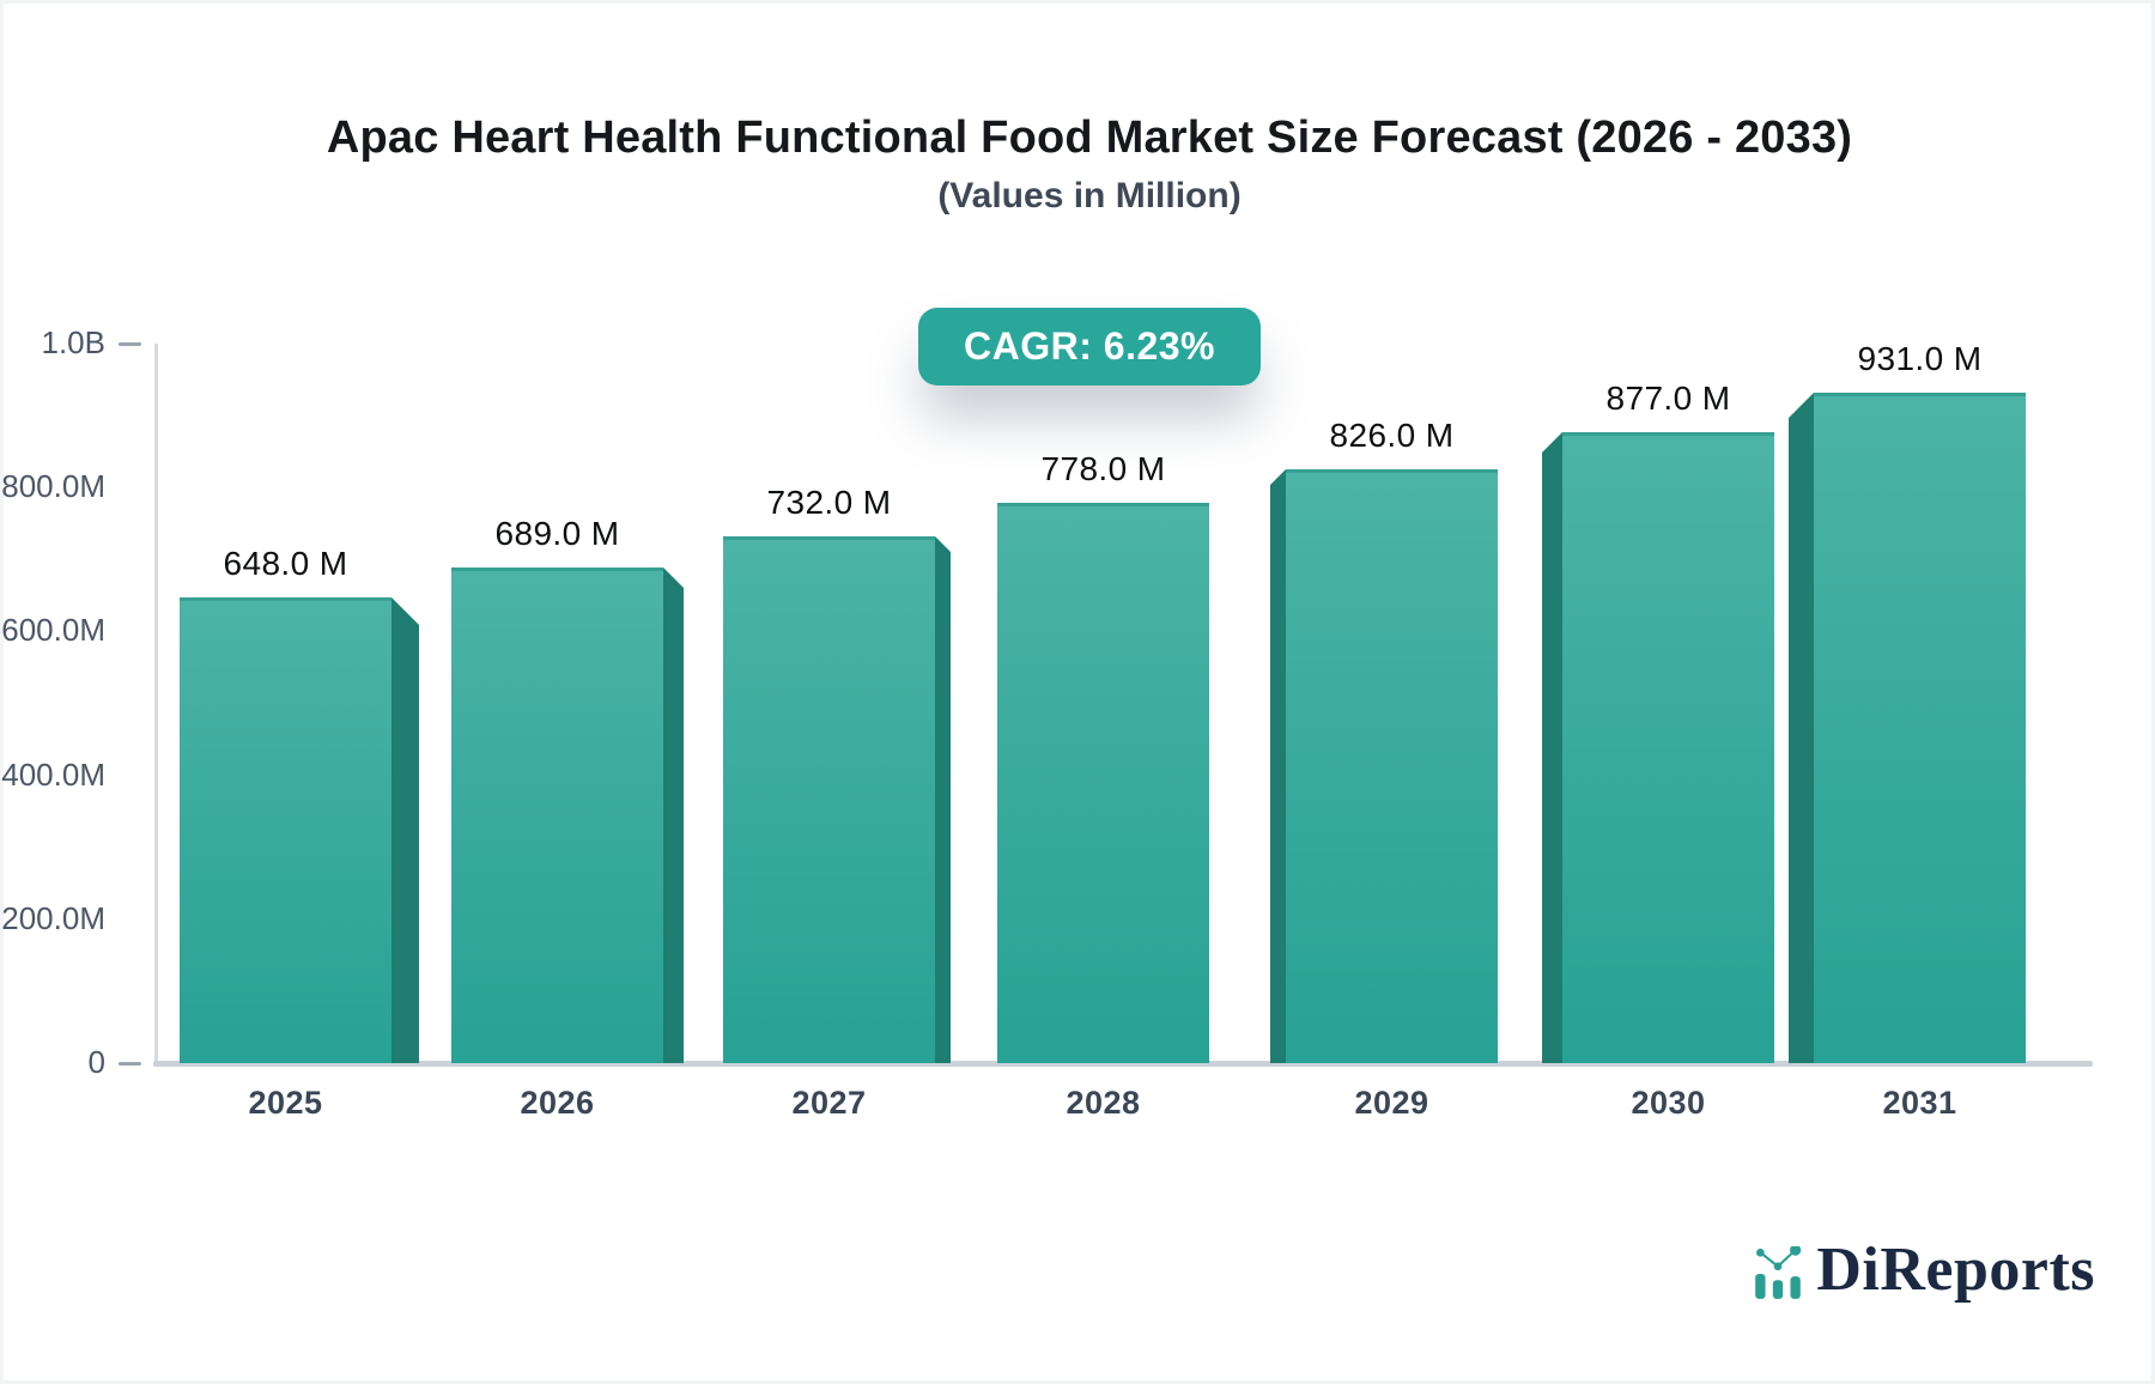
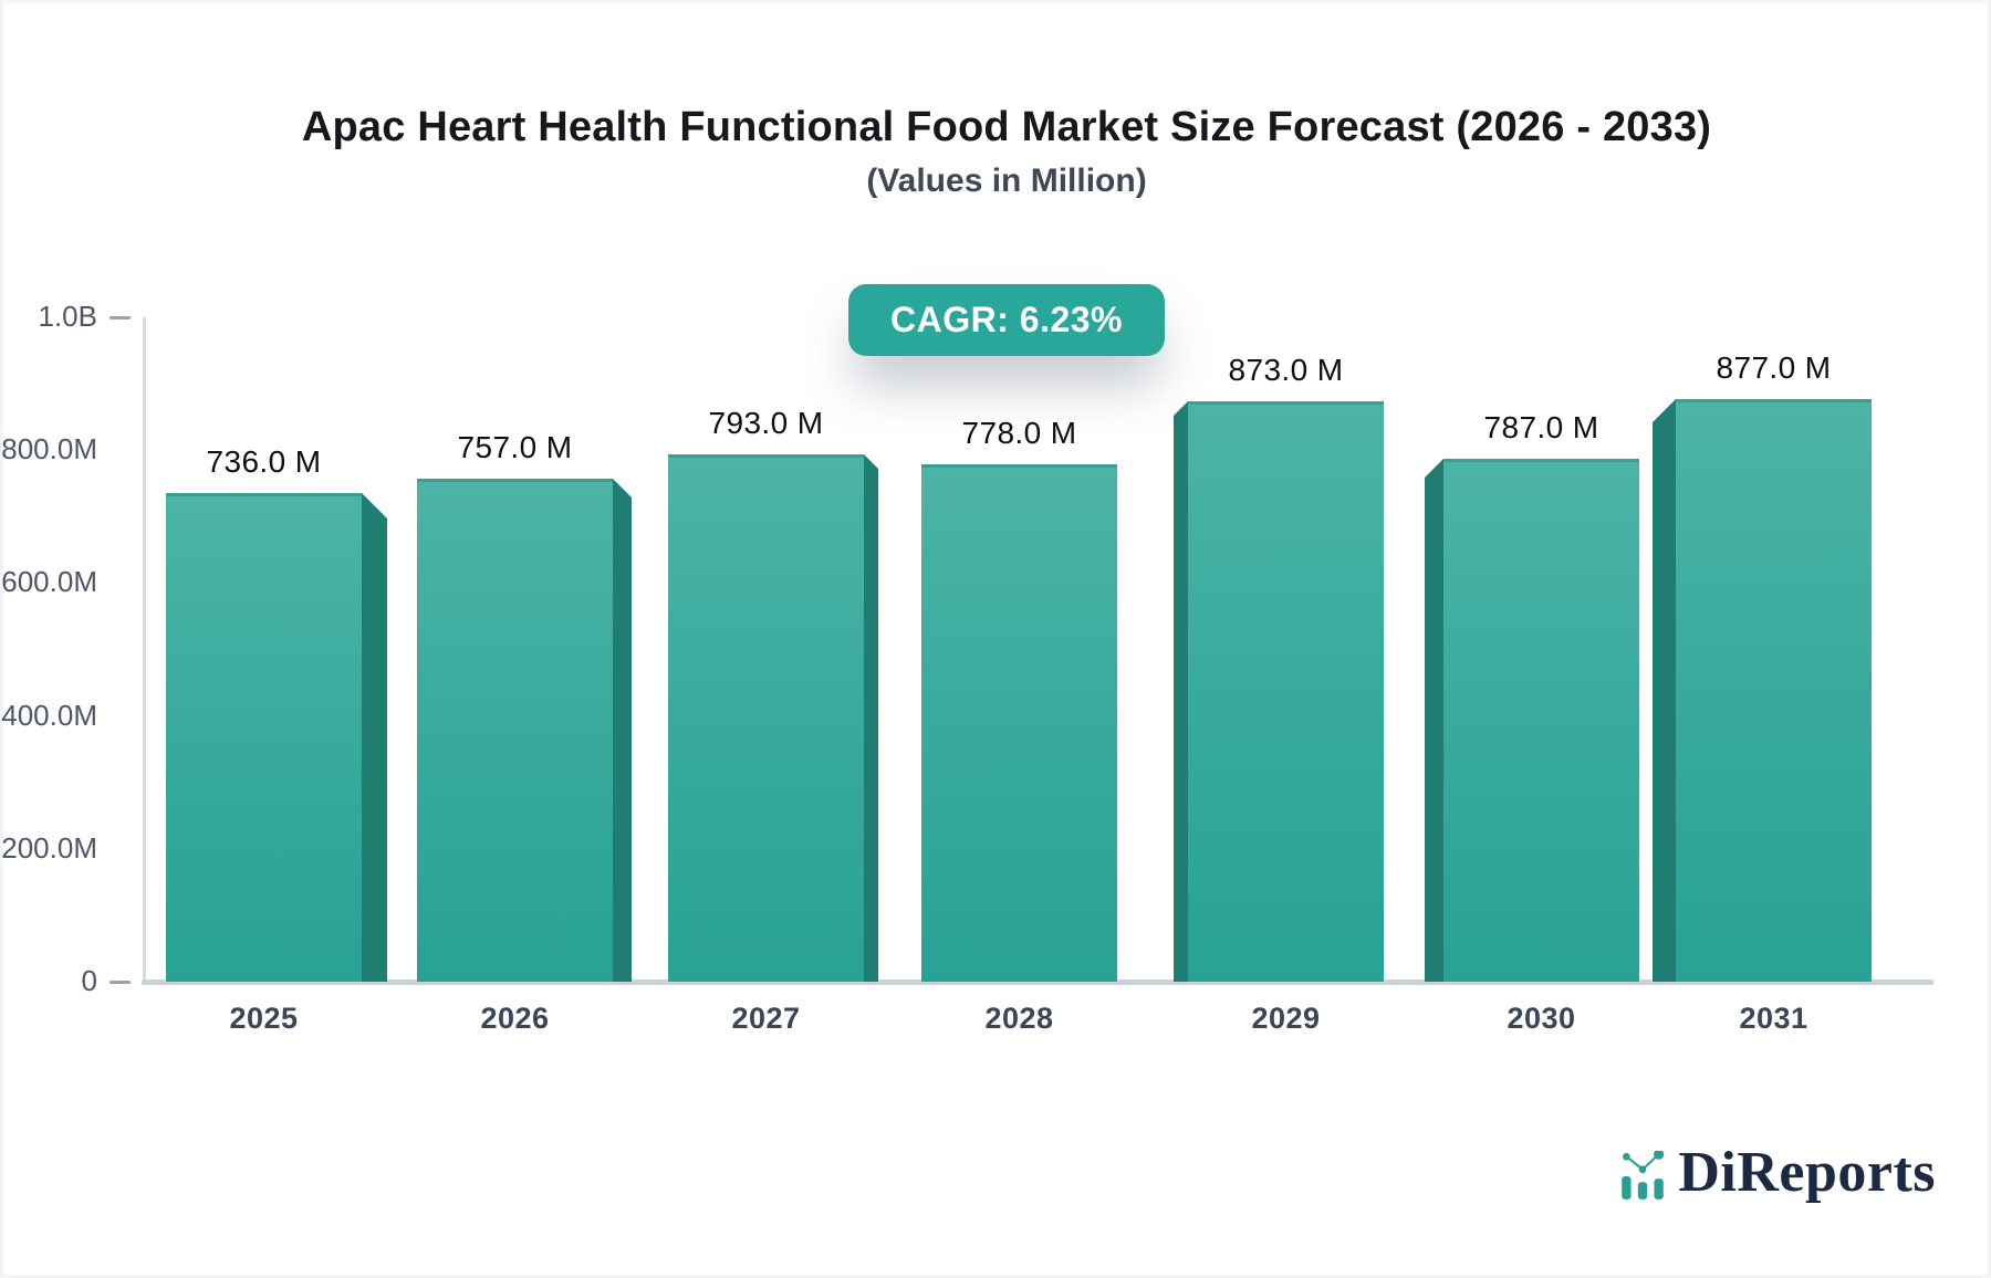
2025: 648.0 -> 736.0
2026: 689.0 -> 757.0
2027: 732.0 -> 793.0
2029: 826.0 -> 873.0
2030: 877.0 -> 787.0
2031: 931.0 -> 877.0
